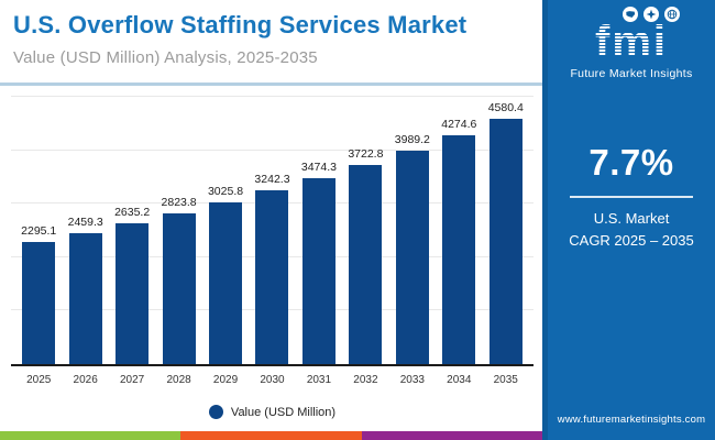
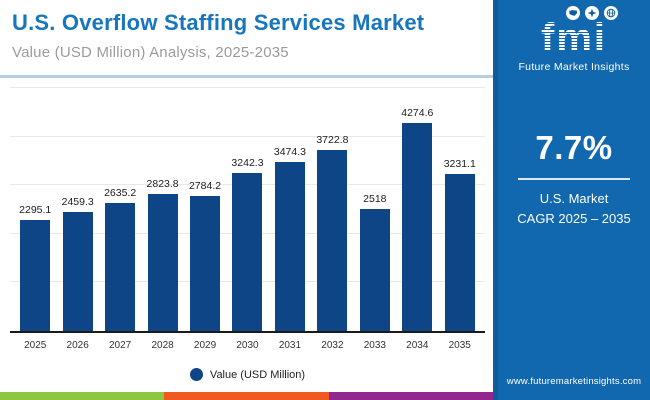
2029: 3025.8 -> 2784.2
2033: 3989.2 -> 2518
2035: 4580.4 -> 3231.1
